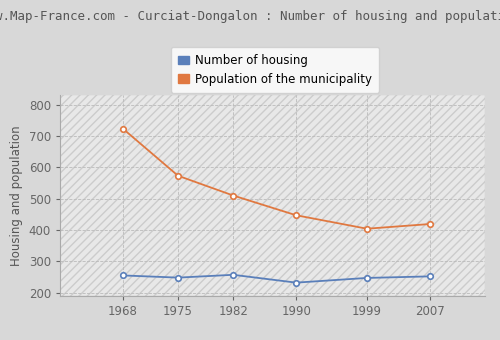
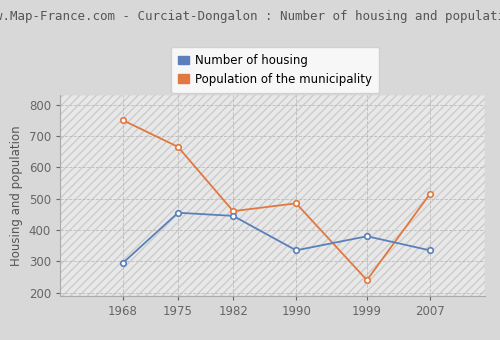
Number of housing/1968: 255 -> 295
Population of the municipality/1968: 723 -> 750
Number of housing/1975: 248 -> 455
Population of the municipality/1975: 573 -> 665
Number of housing/1982: 257 -> 445
Population of the municipality/1982: 510 -> 460
Number of housing/1990: 232 -> 335
Population of the municipality/1990: 447 -> 485
Number of housing/1999: 247 -> 380
Population of the municipality/1999: 404 -> 240
Number of housing/2007: 252 -> 335
Population of the municipality/2007: 419 -> 515
